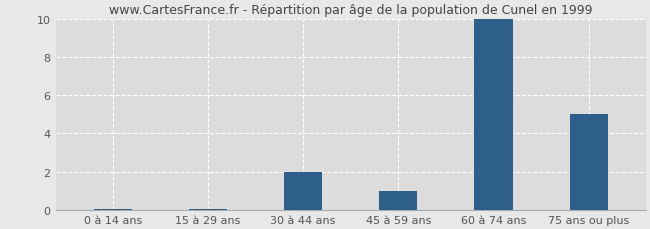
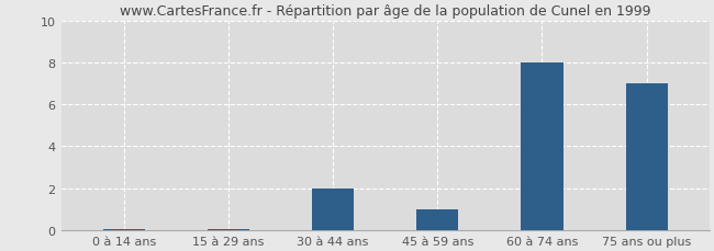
60 à 74 ans: 10.0 -> 8.0
75 ans ou plus: 5.0 -> 7.0
